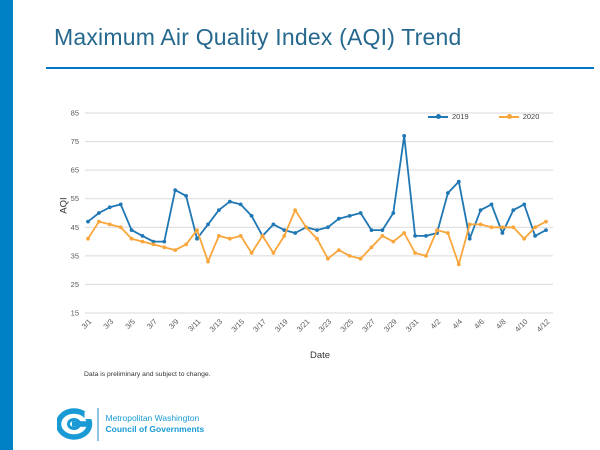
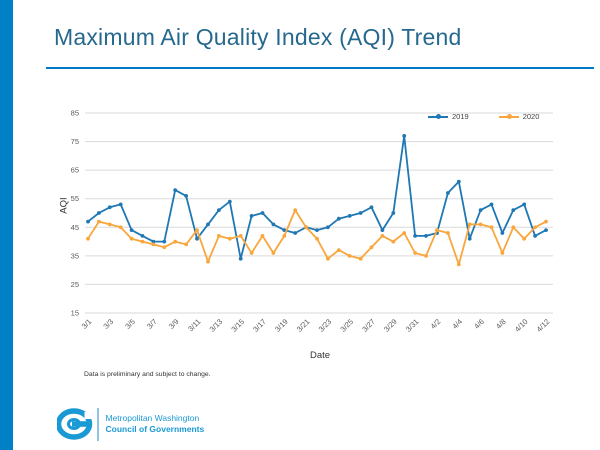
2020/3/9: 37 -> 40
2019/3/15: 53 -> 34
2019/3/17: 42 -> 50
2019/3/27: 44 -> 52
2020/4/8: 45 -> 36
